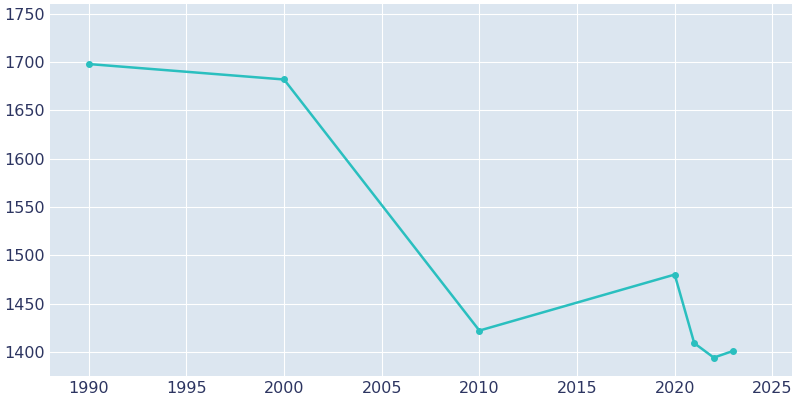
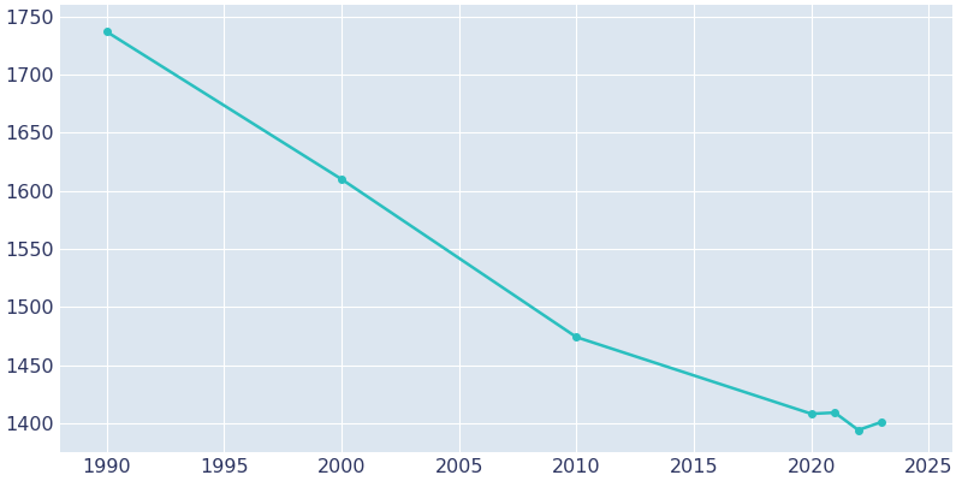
1990: 1698 -> 1737
2000: 1682 -> 1610
2010: 1422 -> 1474
2020: 1480 -> 1408
